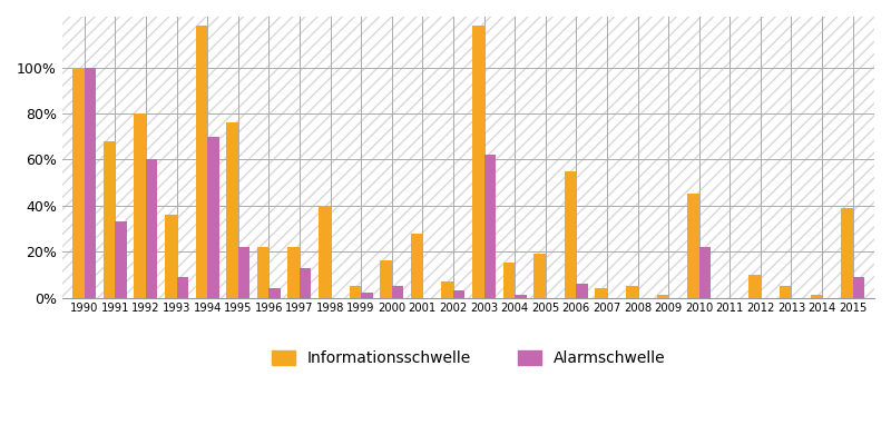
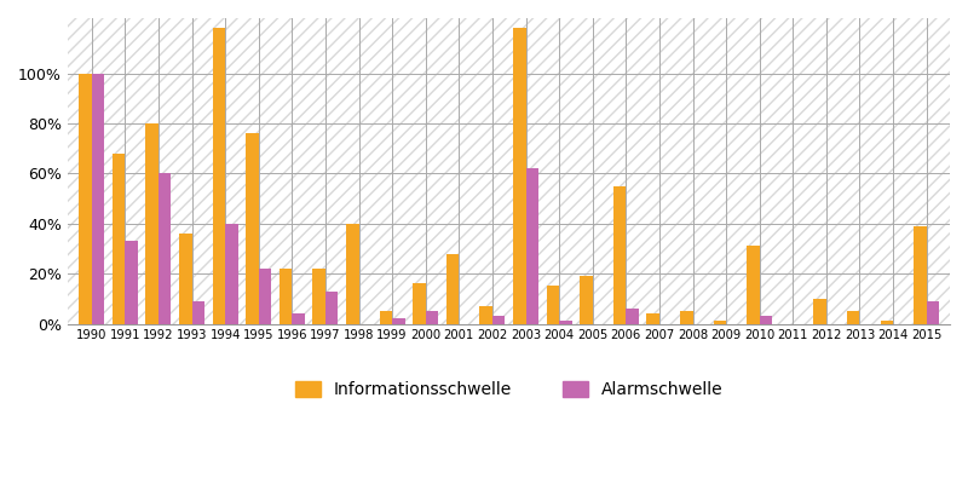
Alarmschwelle/1994: 70% -> 40%
Informationsschwelle/2010: 45% -> 31%
Alarmschwelle/2010: 22% -> 3%
